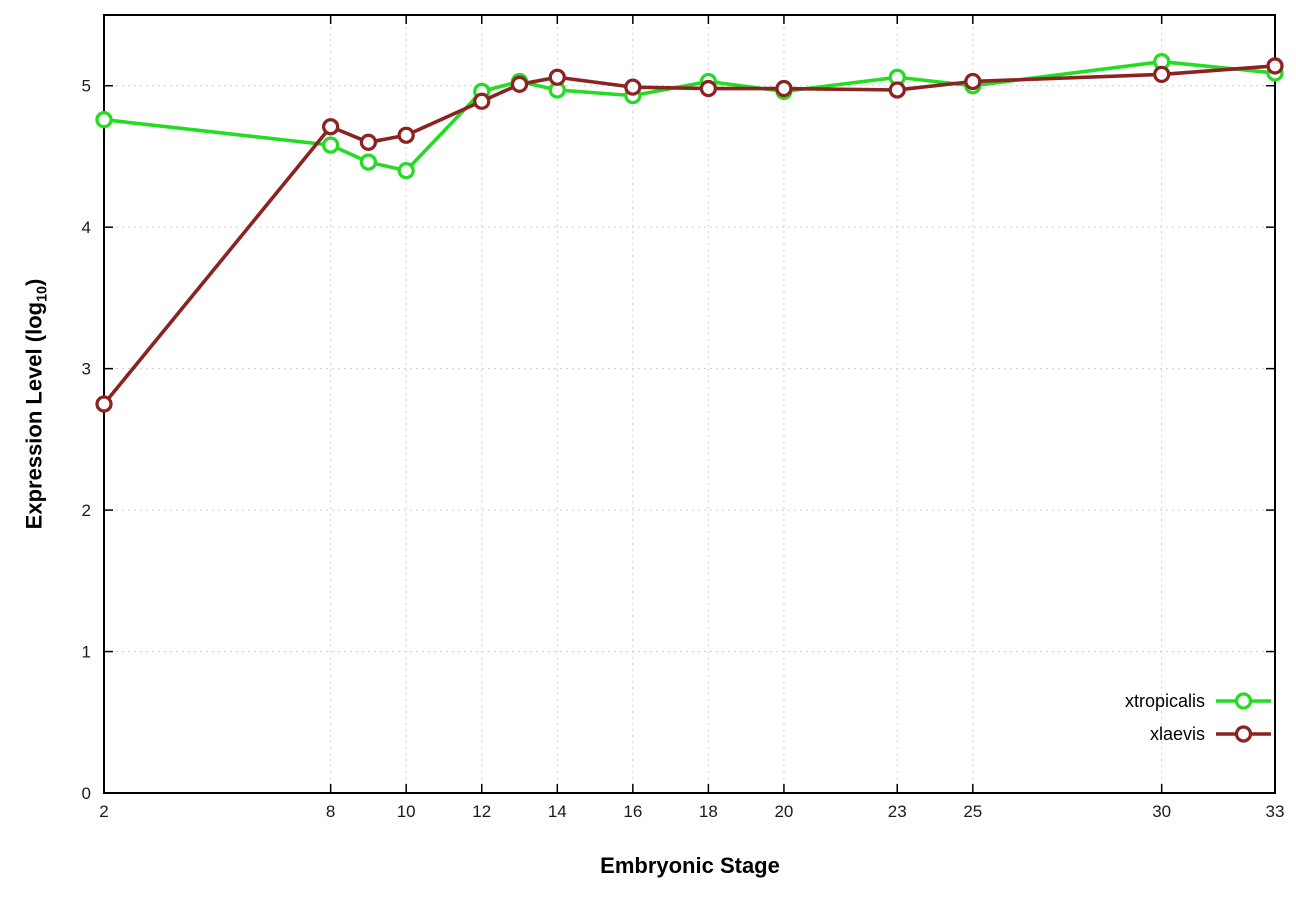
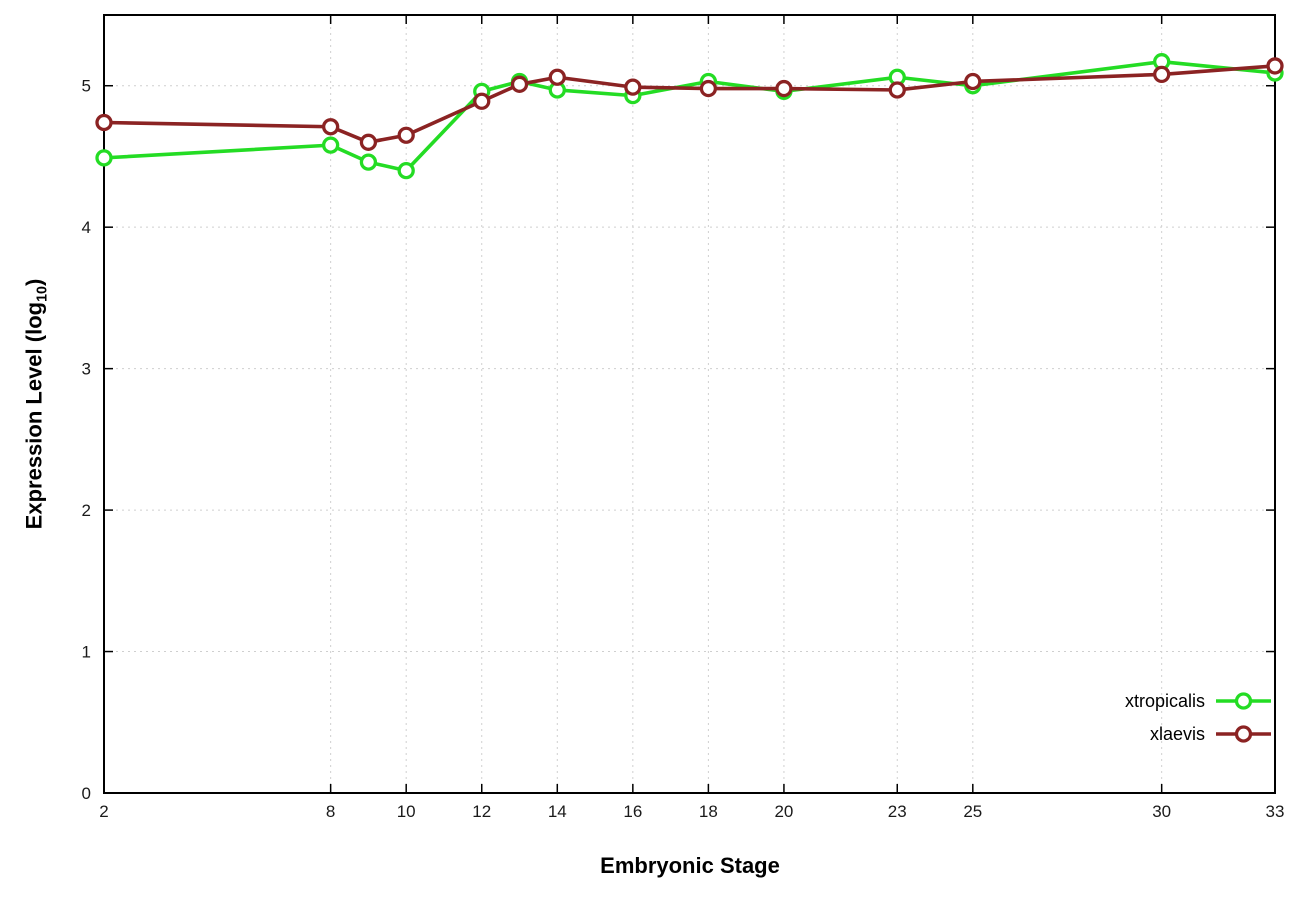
xtropicalis/2: 4.76 -> 4.49
xlaevis/2: 2.75 -> 4.74
